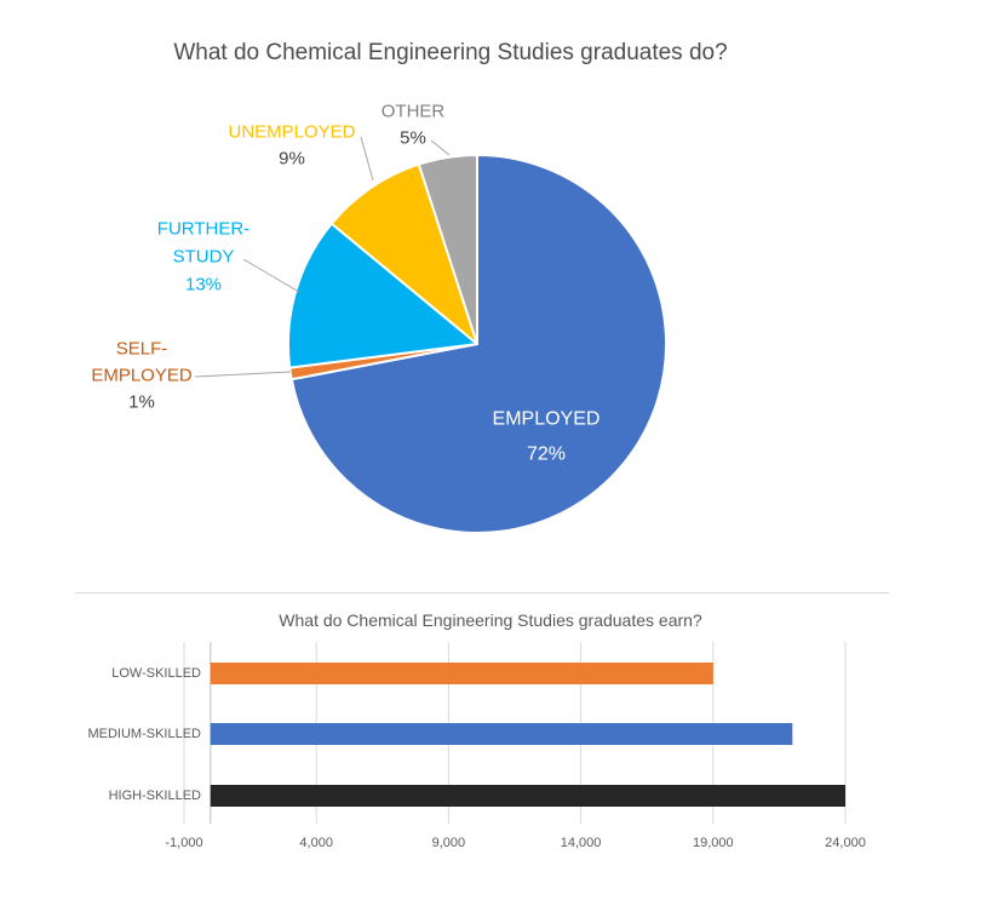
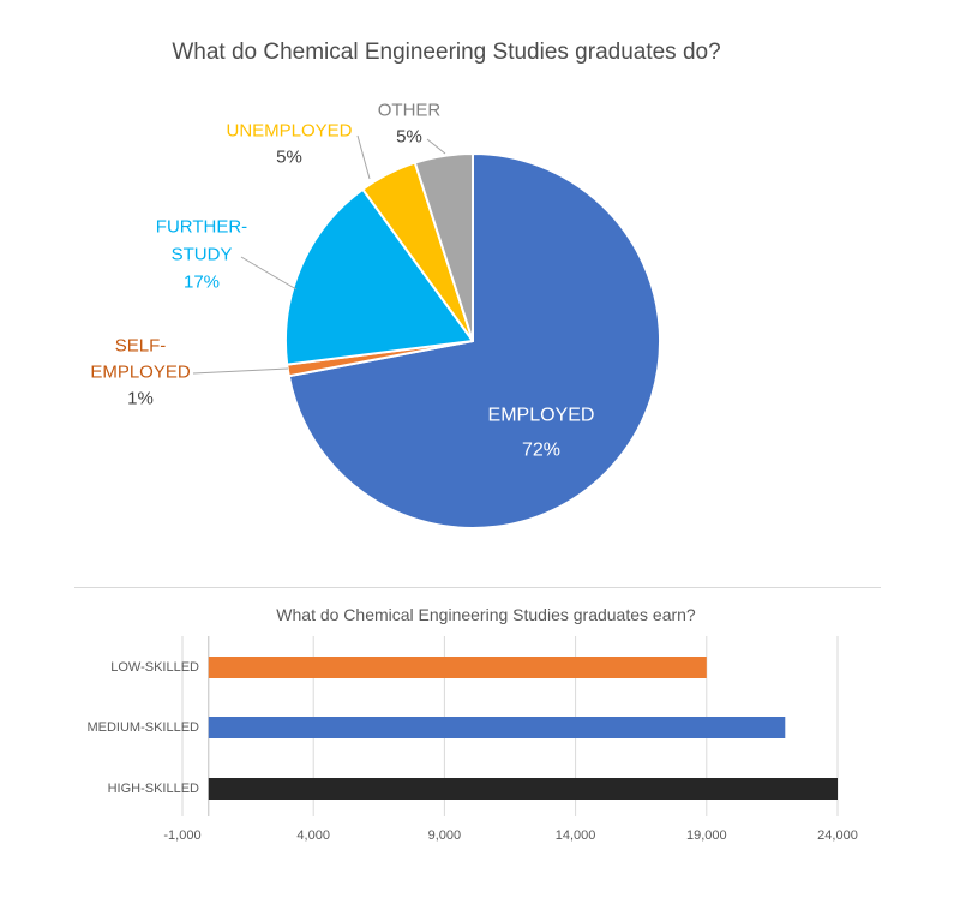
What do Chemical Engineering Studies graduates do?/FURTHER-STUDY: 13% -> 17%
What do Chemical Engineering Studies graduates do?/UNEMPLOYED: 9% -> 5%
